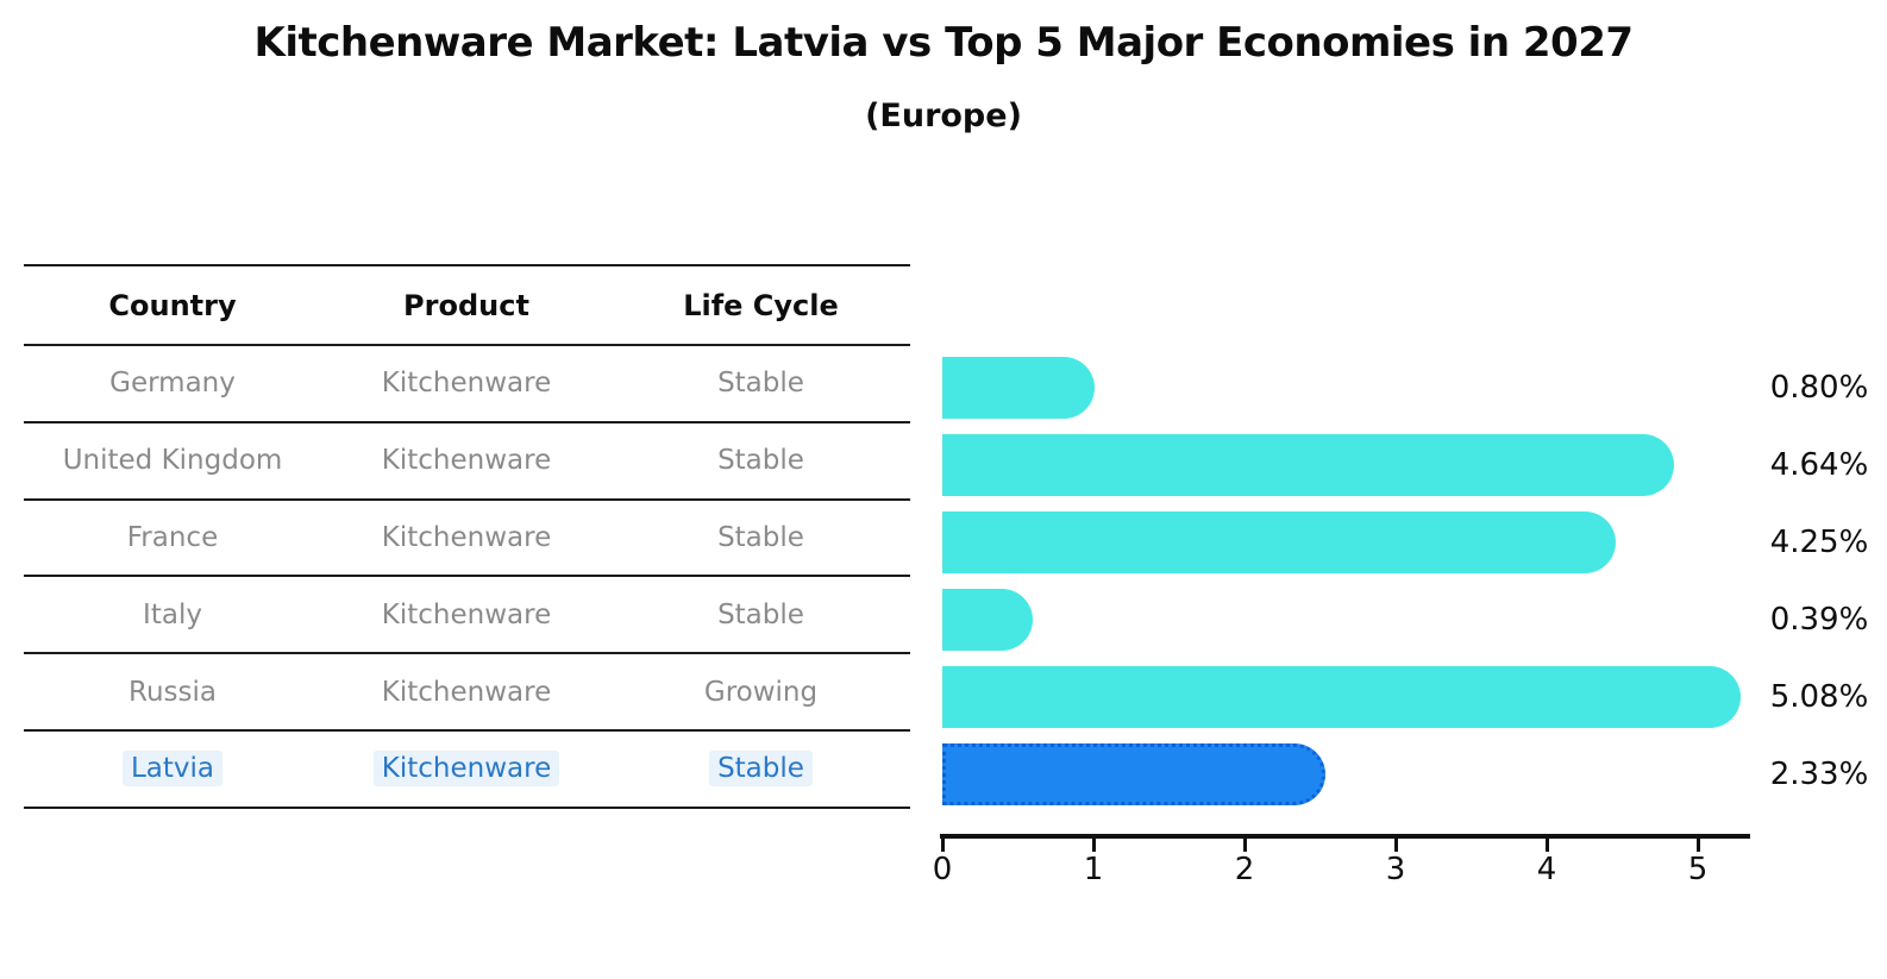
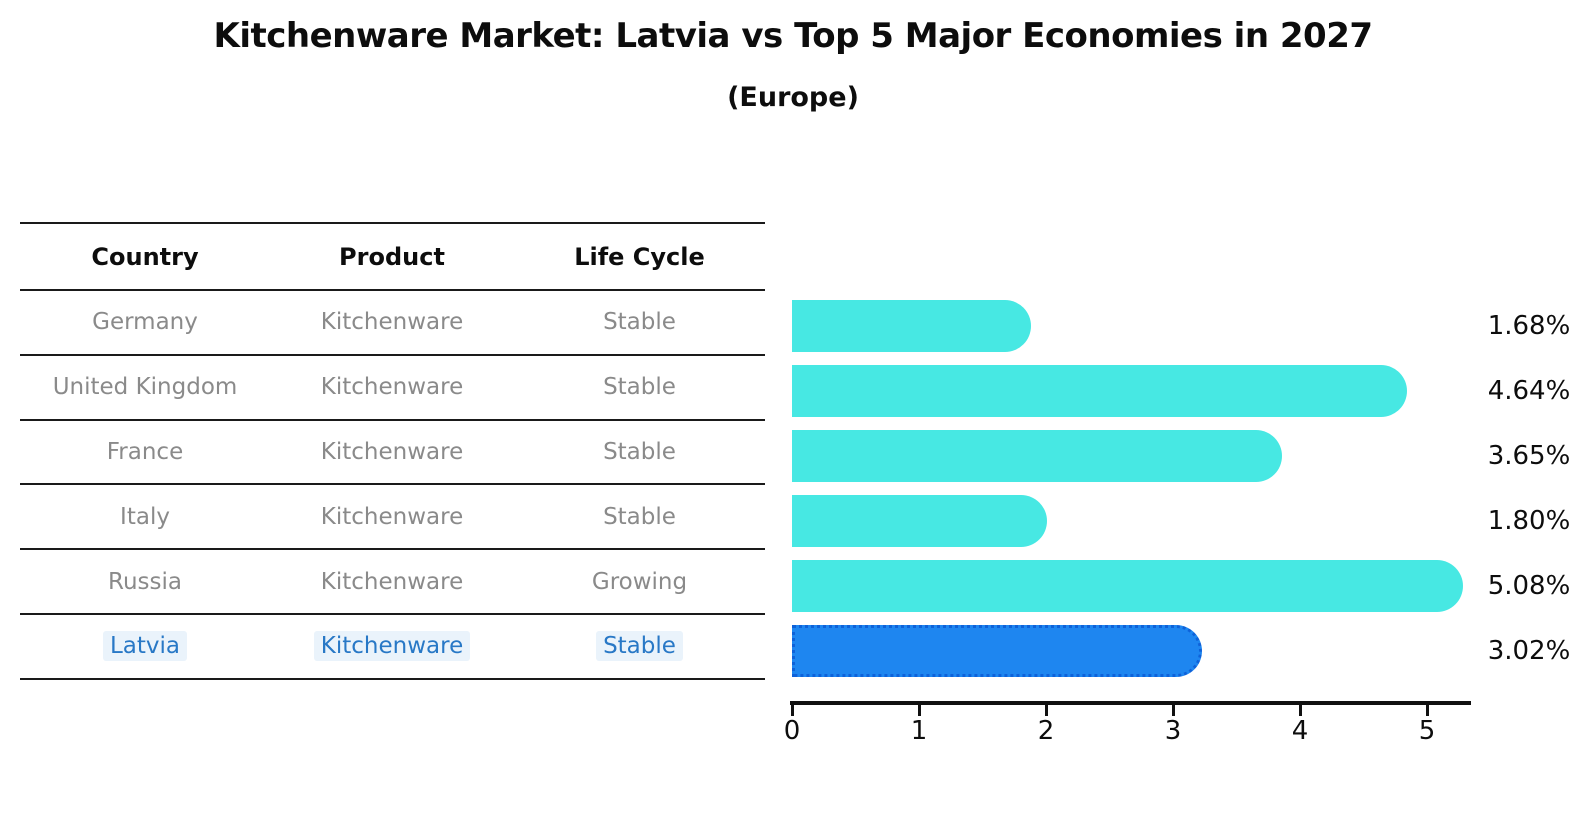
Germany: 0.80% -> 1.68%
France: 4.25% -> 3.65%
Italy: 0.39% -> 1.80%
Latvia: 2.33% -> 3.02%
